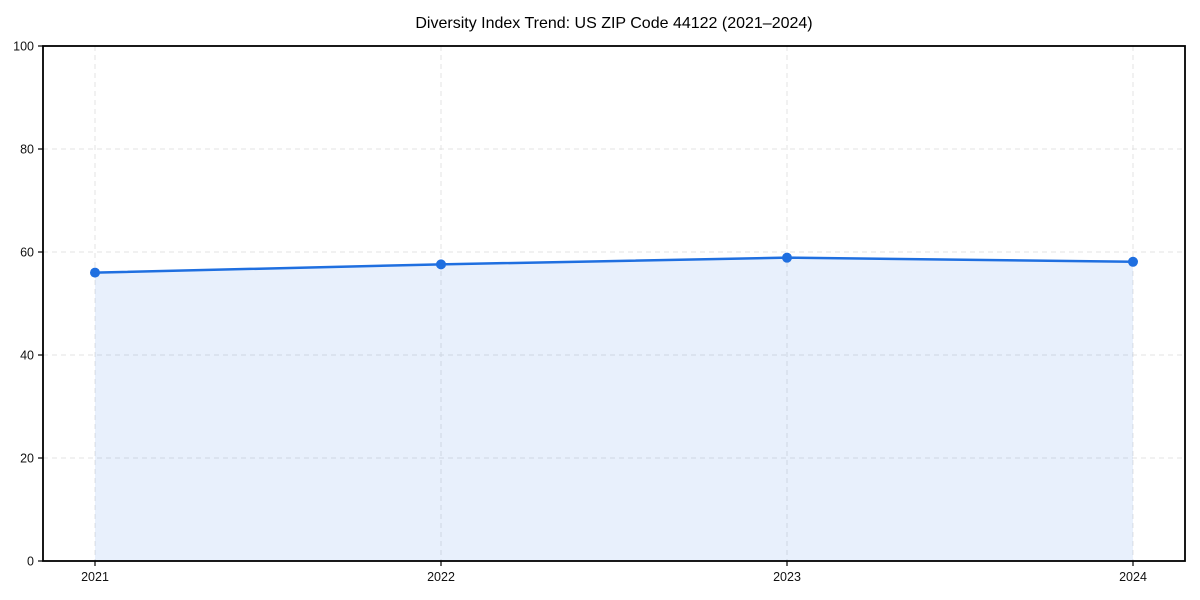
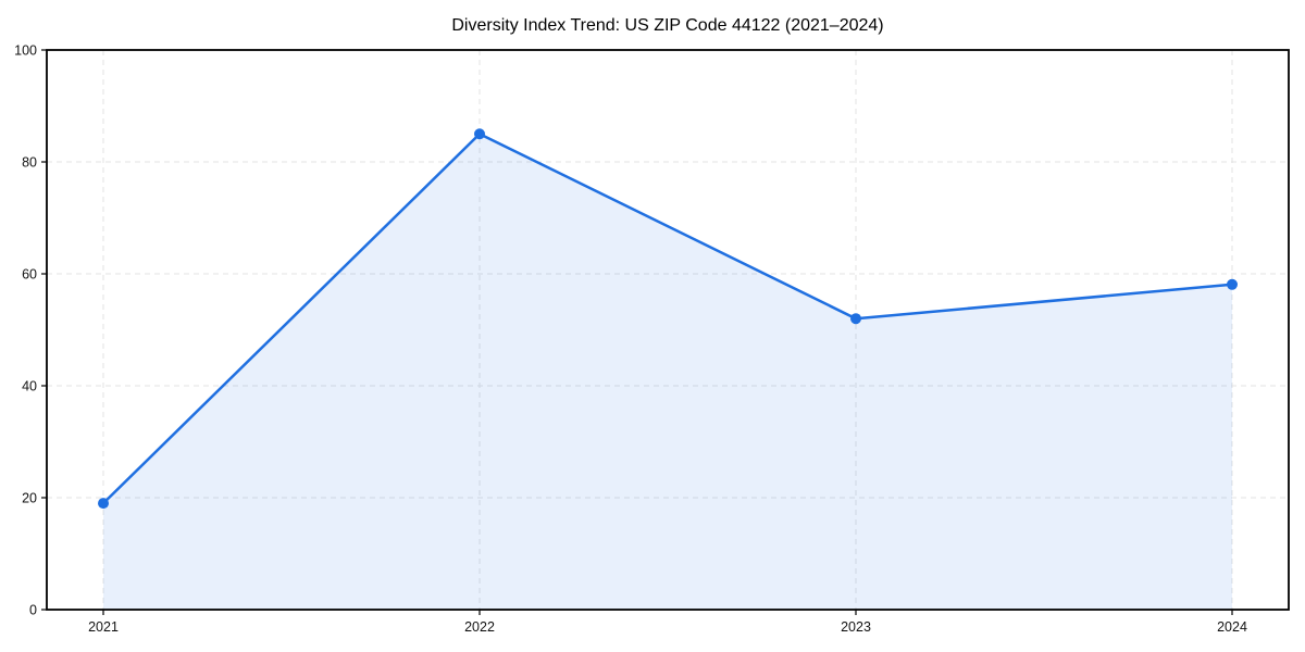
2021: 56 -> 19
2022: 58 -> 85
2023: 59 -> 52
